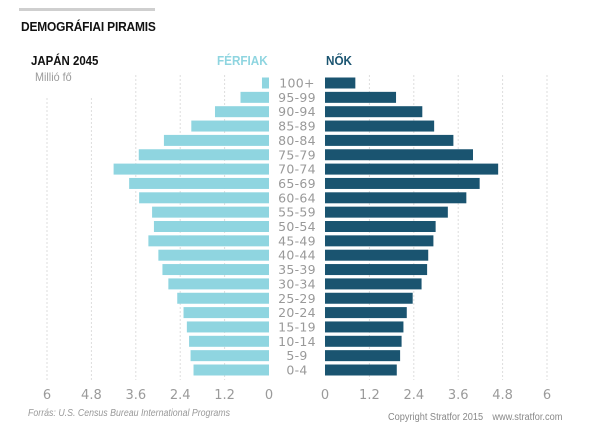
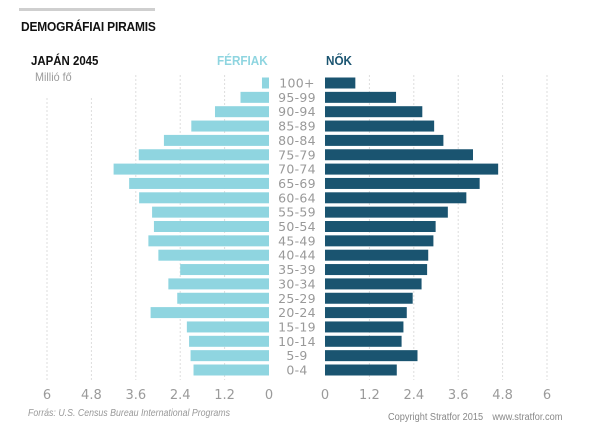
NŐK/80-84: 3.5 -> 3.2
FÉRFIAK/35-39: 2.9 -> 2.4
FÉRFIAK/20-24: 2.3 -> 3.2
NŐK/5-9: 2.0 -> 2.5
